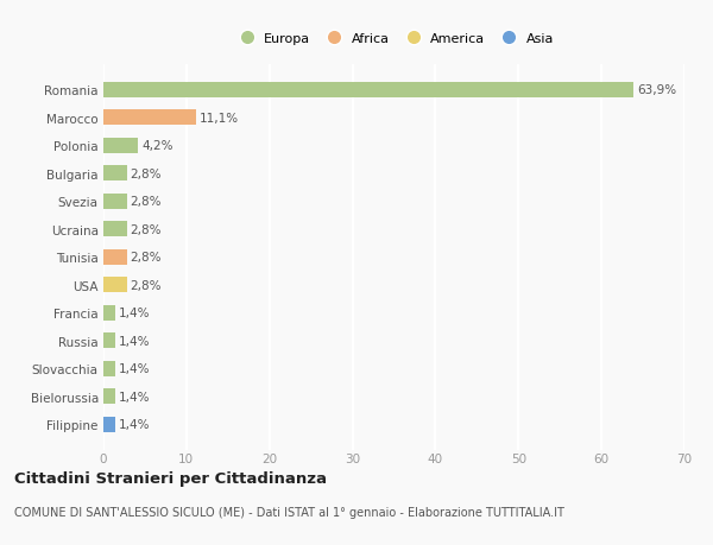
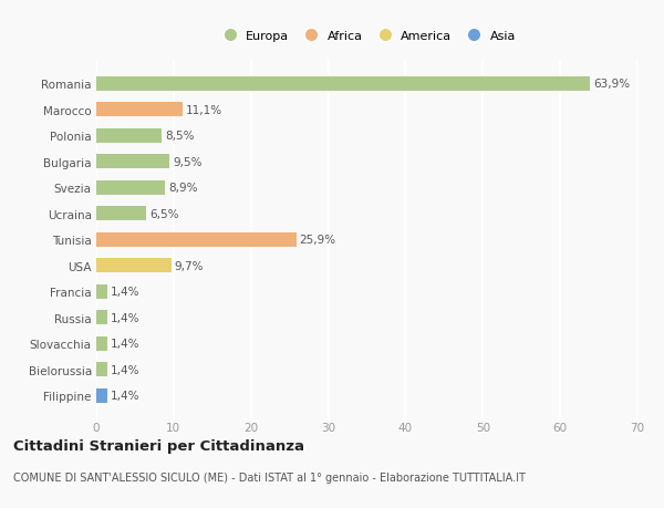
Polonia: 4,2% -> 8,5%
Bulgaria: 2,8% -> 9,5%
Svezia: 2,8% -> 8,9%
Ucraina: 2,8% -> 6,5%
Tunisia: 2,8% -> 25,9%
USA: 2,8% -> 9,7%
